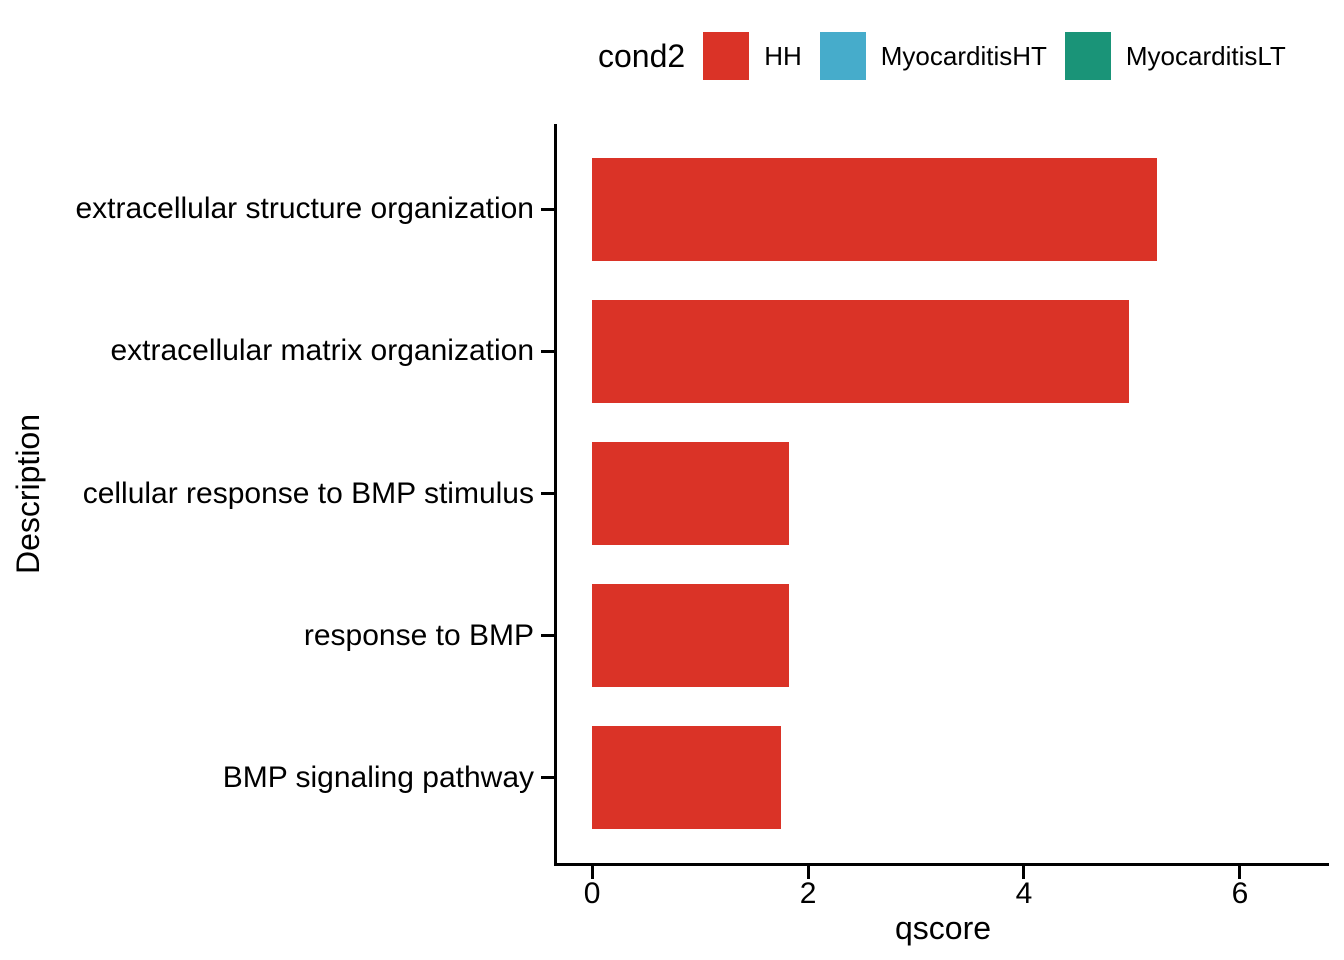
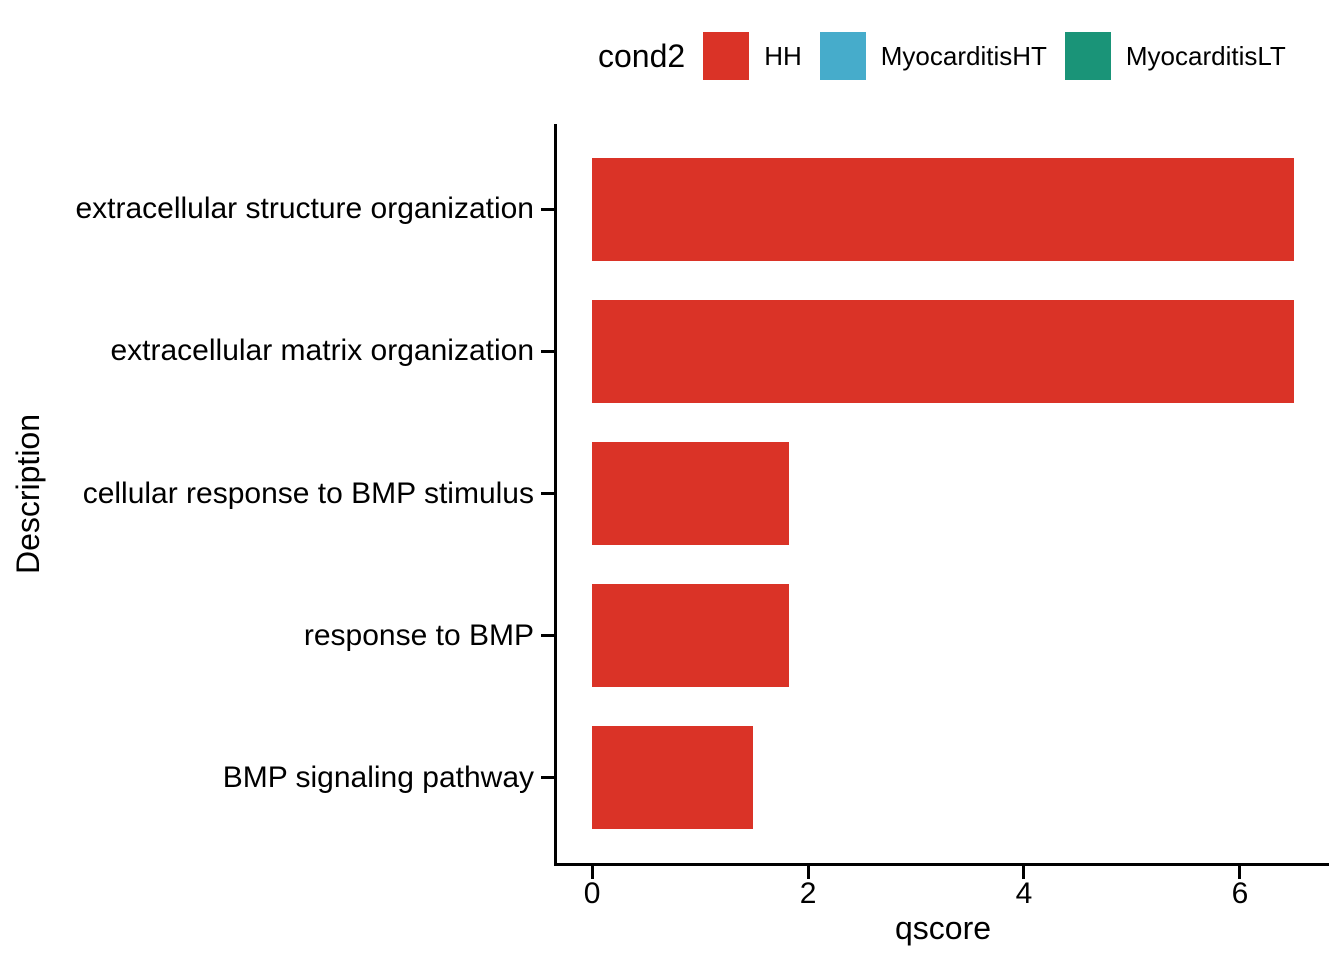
extracellular structure organization: 5.23 -> 6.50
extracellular matrix organization: 4.97 -> 6.50
BMP signaling pathway: 1.75 -> 1.49
